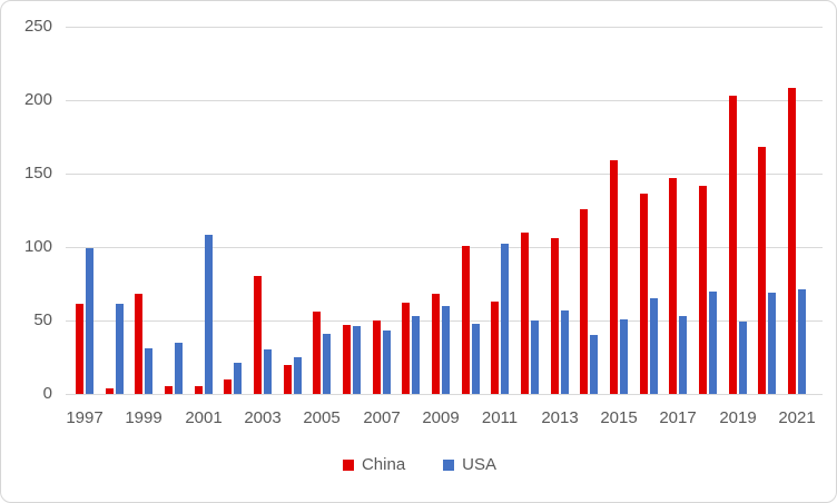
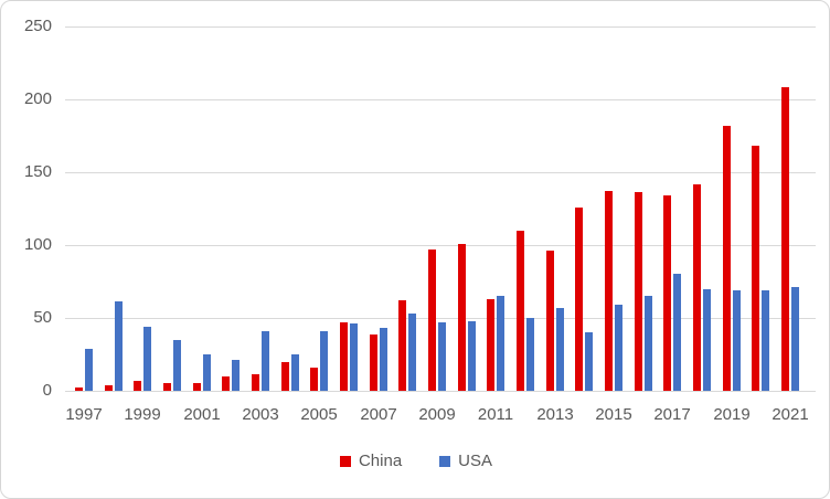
China/1997: 61 -> 2
USA/1997: 99 -> 29
China/1999: 68 -> 7
USA/1999: 31 -> 44
USA/2001: 108 -> 25
China/2003: 80 -> 11
USA/2003: 30 -> 41
China/2005: 56 -> 16
China/2007: 50 -> 39
China/2009: 68 -> 97
USA/2009: 60 -> 47
USA/2011: 102 -> 65
China/2013: 106 -> 96
China/2015: 159 -> 137
USA/2015: 51 -> 59
China/2017: 147 -> 134
USA/2017: 53 -> 80
China/2019: 203 -> 182
USA/2019: 49 -> 69
